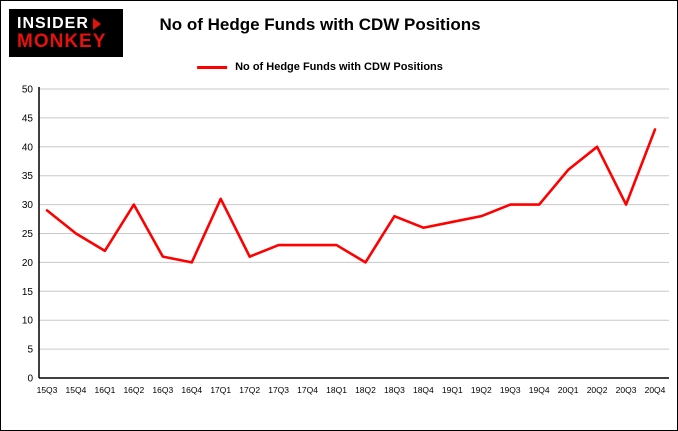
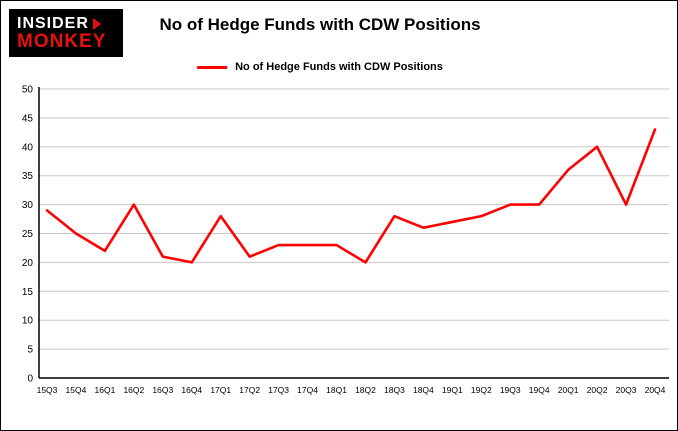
17Q1: 31 -> 28
